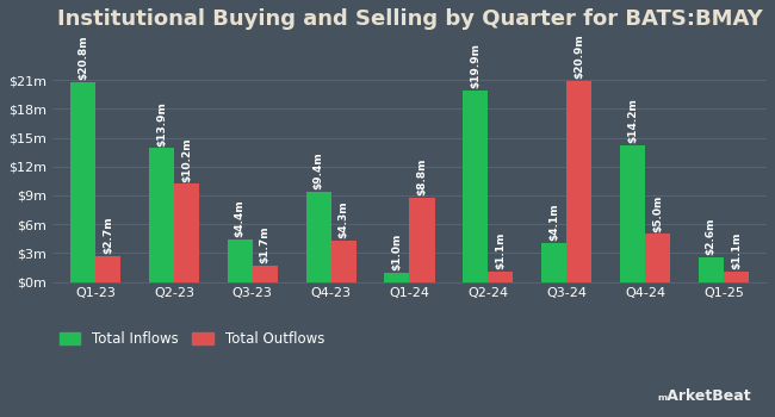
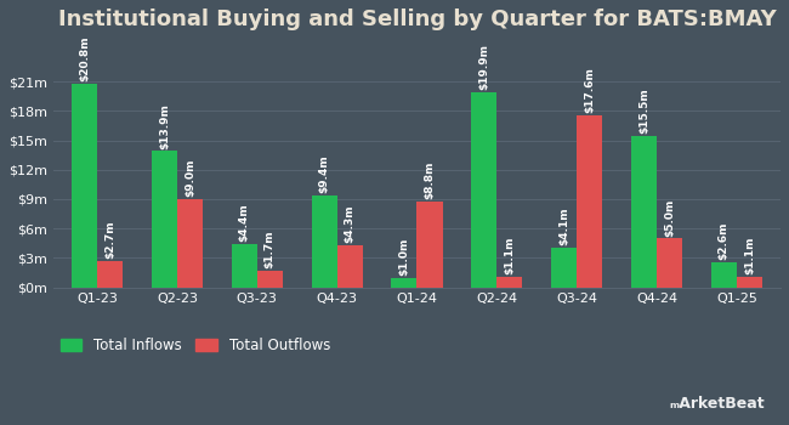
Total Outflows/Q2-23: $10.2m -> $9.0m
Total Outflows/Q3-24: $20.9m -> $17.6m
Total Inflows/Q4-24: $14.2m -> $15.5m
